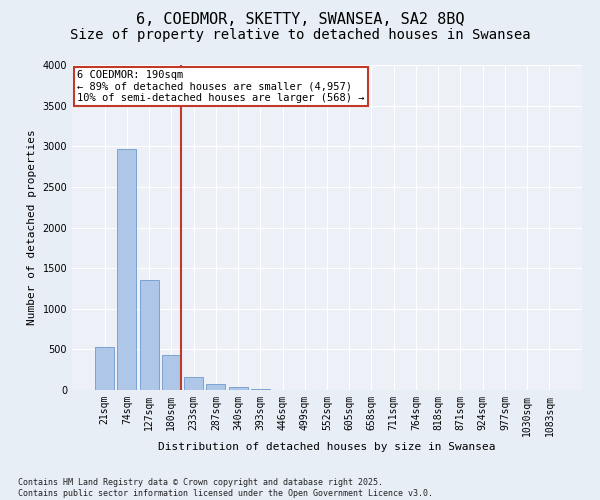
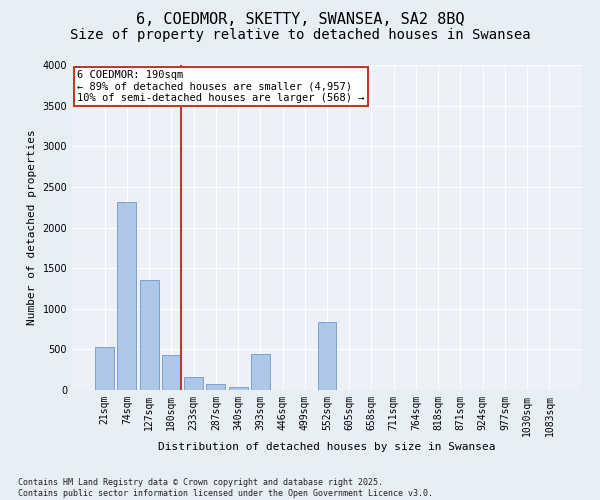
74sqm: 2970 -> 2320
393sqm: 20 -> 440
552sqm: 0 -> 840
